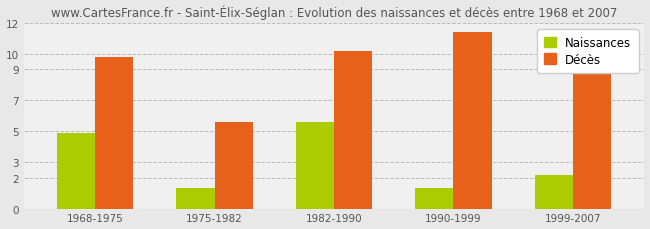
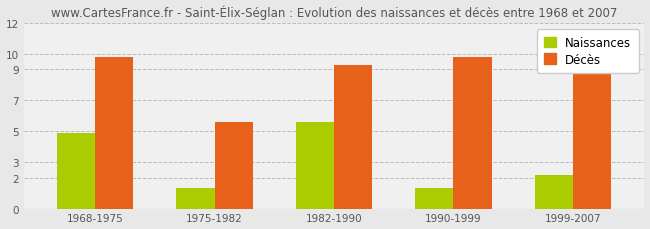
Décès/1982-1990: 10.2 -> 9.3
Décès/1990-1999: 11.4 -> 9.8
